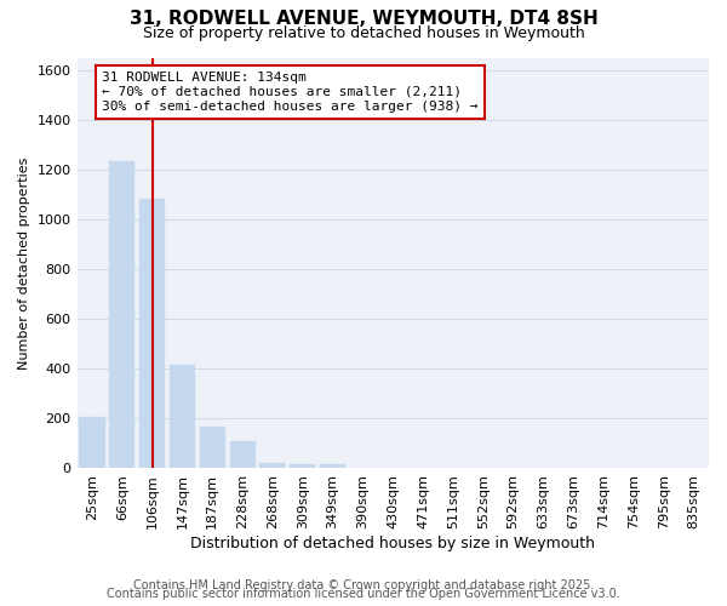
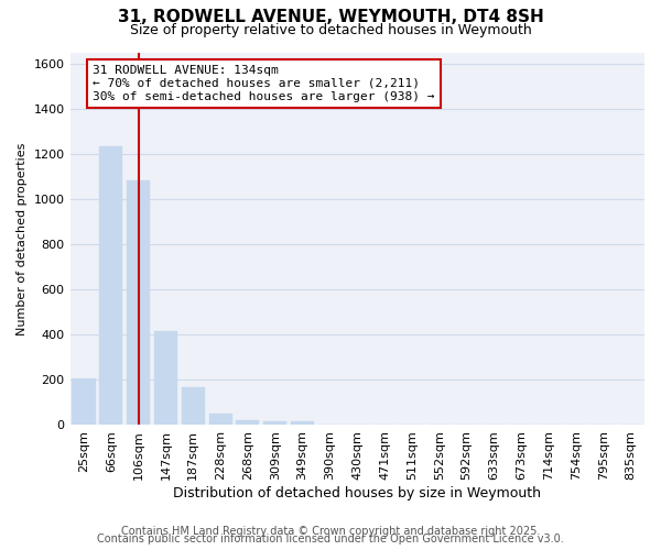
228sqm: 110 -> 52
